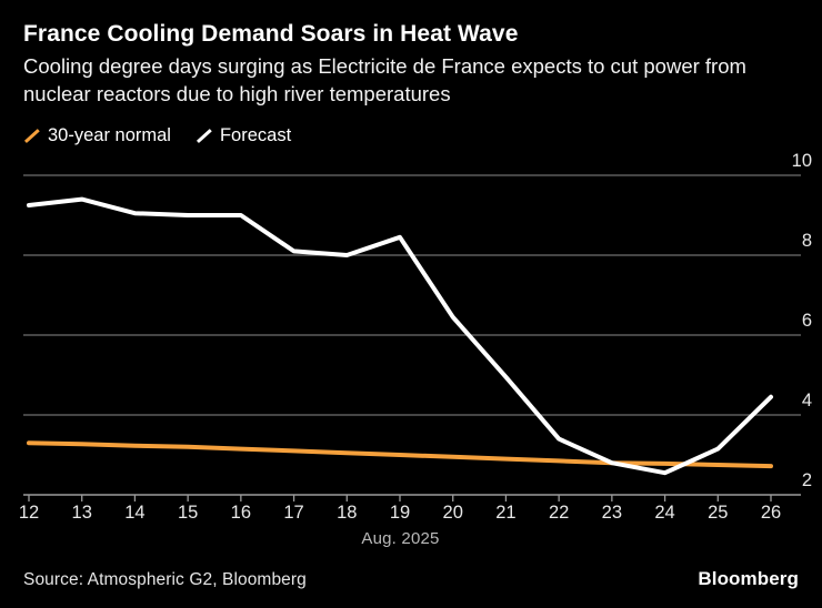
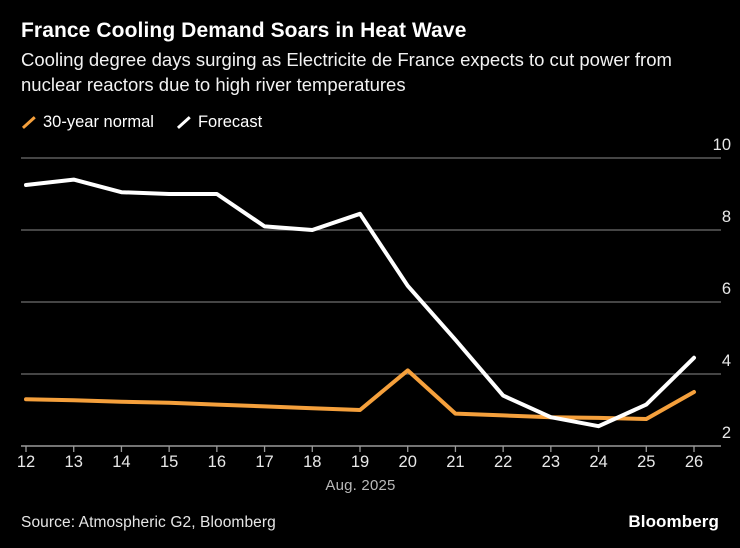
30-year normal/20: 3.0 -> 4.1
30-year normal/26: 2.7 -> 3.5
